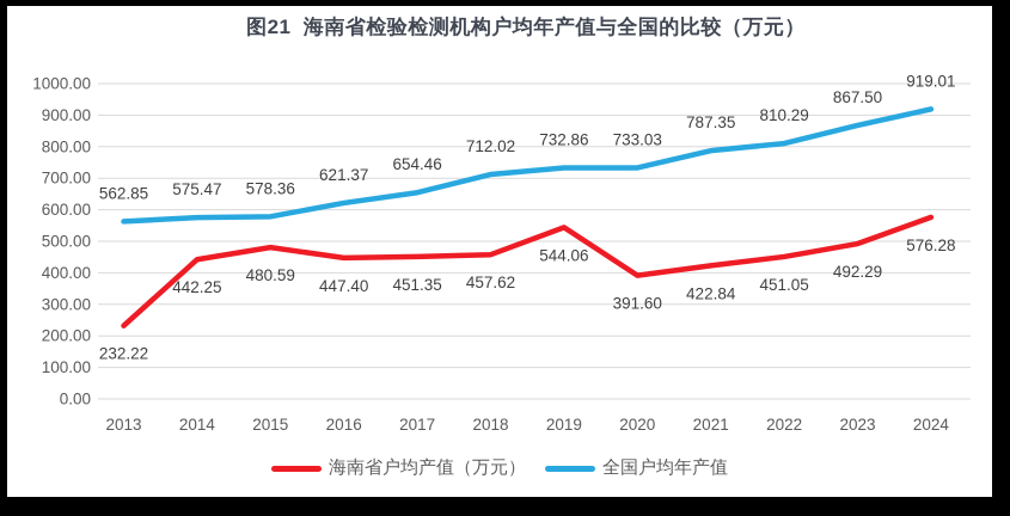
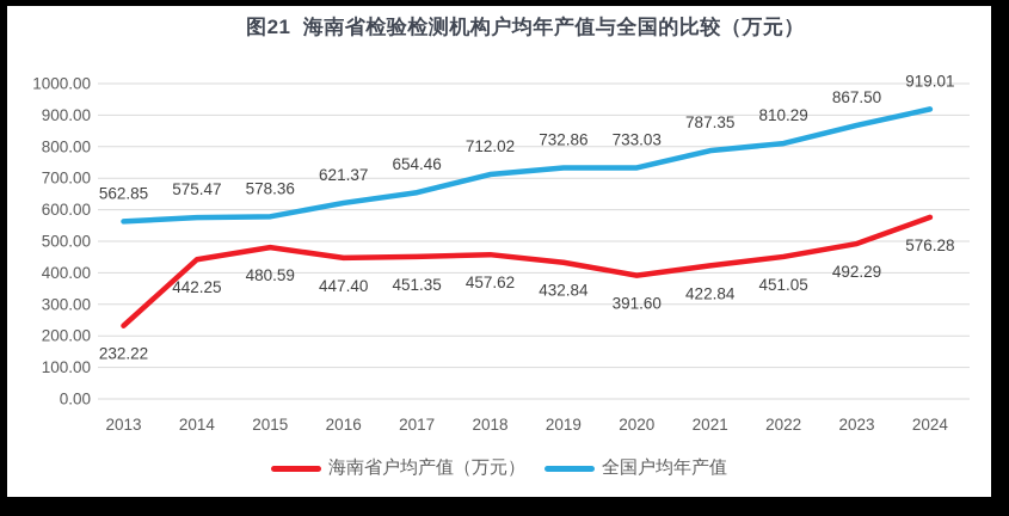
海南省户均产值（万元）/2019: 544.06 -> 432.84
